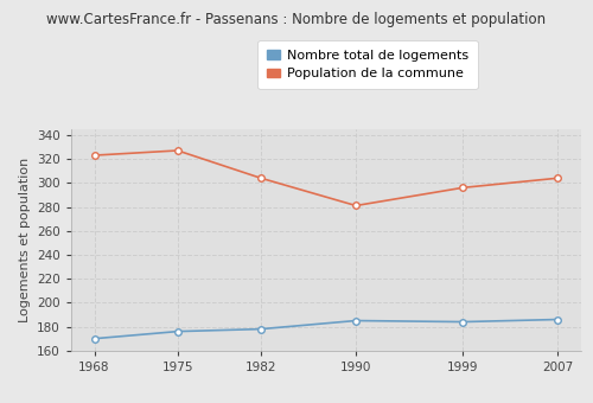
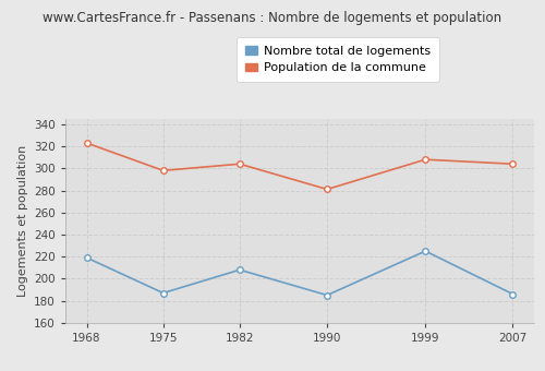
Nombre total de logements/1968: 170 -> 219
Nombre total de logements/1975: 176 -> 187
Population de la commune/1975: 327 -> 298
Nombre total de logements/1982: 178 -> 208
Nombre total de logements/1999: 184 -> 225
Population de la commune/1999: 296 -> 308
